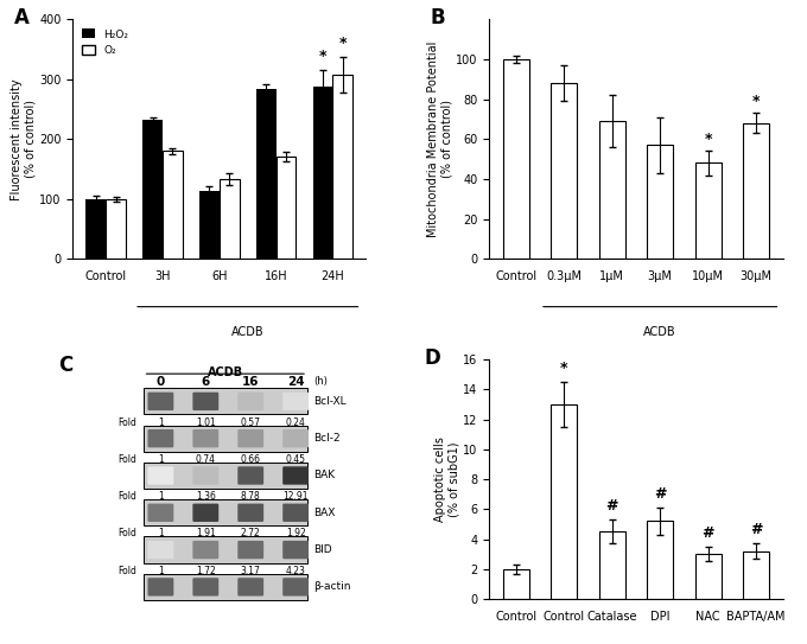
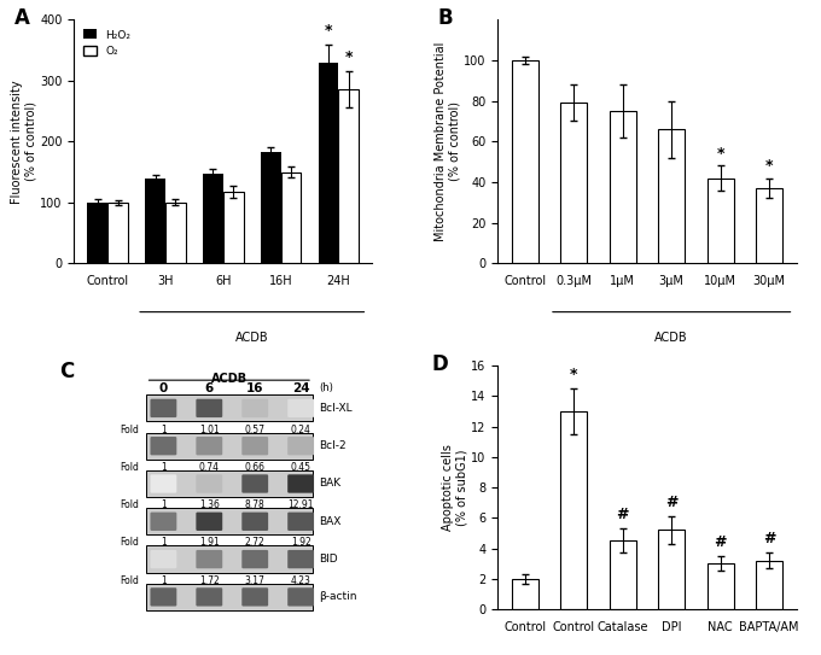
H₂O₂/3H: 232 -> 140
O₂/3H: 180 -> 100
H₂O₂/6H: 114 -> 148
O₂/6H: 134 -> 118
H₂O₂/16H: 284 -> 183
O₂/16H: 170 -> 150
H₂O₂/24H: 288 -> 330
O₂/24H: 308 -> 285
0.3μM: 88 -> 79
1μM: 69 -> 75
3μM: 57 -> 66
10μM: 48 -> 42
30μM: 68 -> 37
